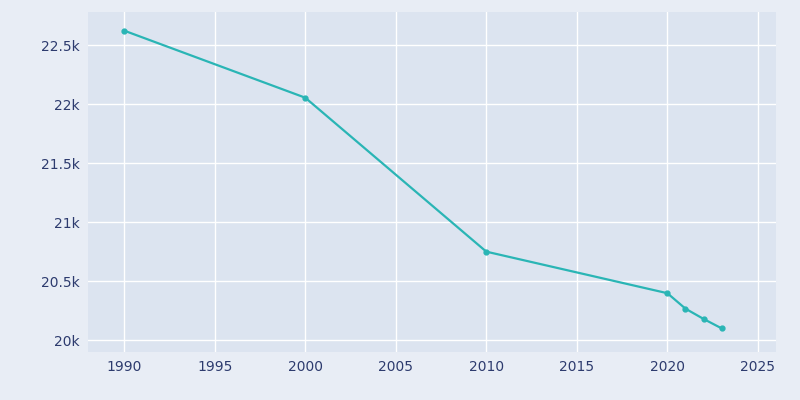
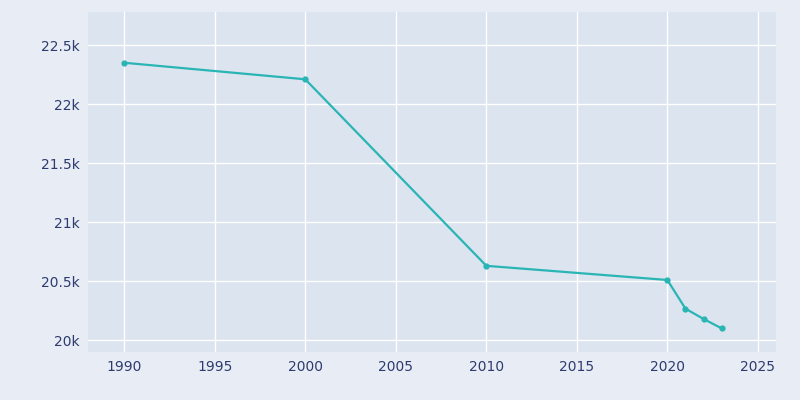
1990: 22.62k -> 22.35k
2000: 22.05k -> 22.21k
2010: 20.75k -> 20.63k
2020: 20.40k -> 20.51k
